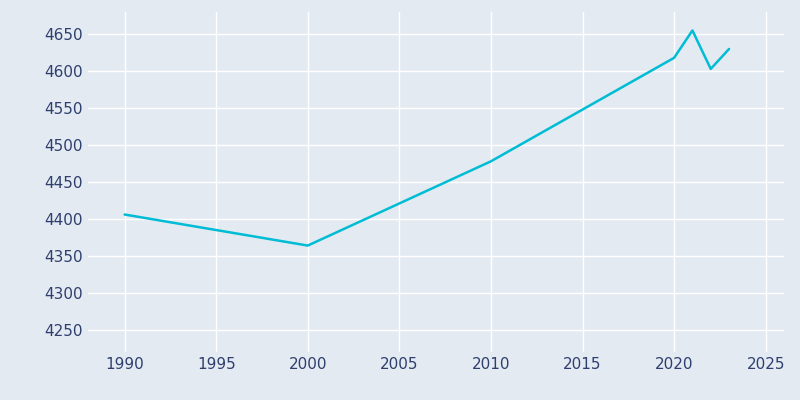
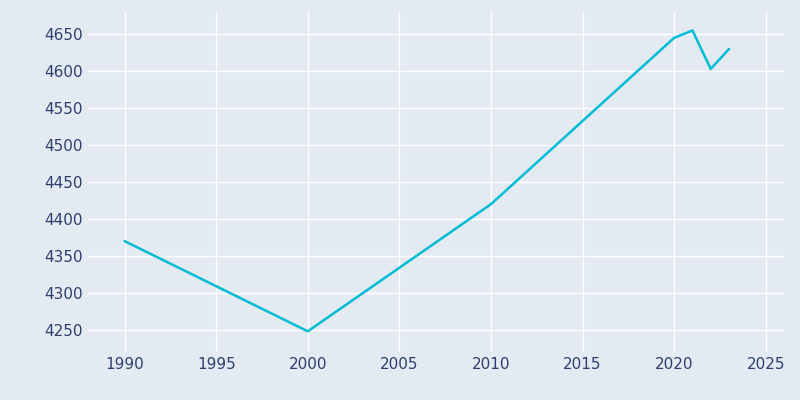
1990: 4406 -> 4370
2000: 4364 -> 4248
2010: 4478 -> 4420
2020: 4618 -> 4645
